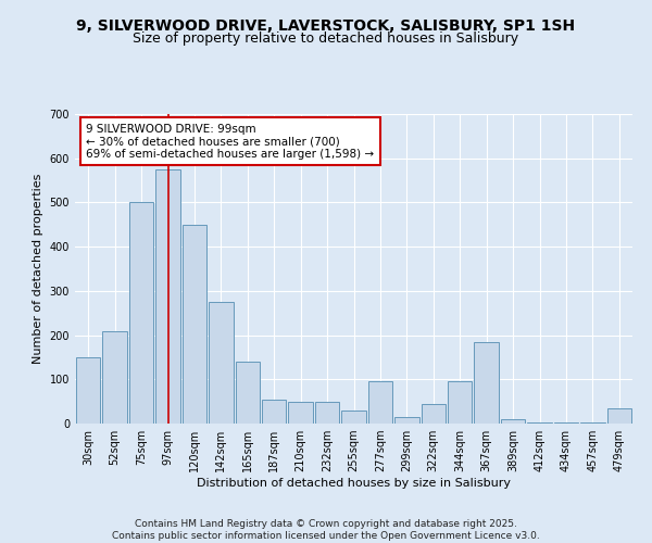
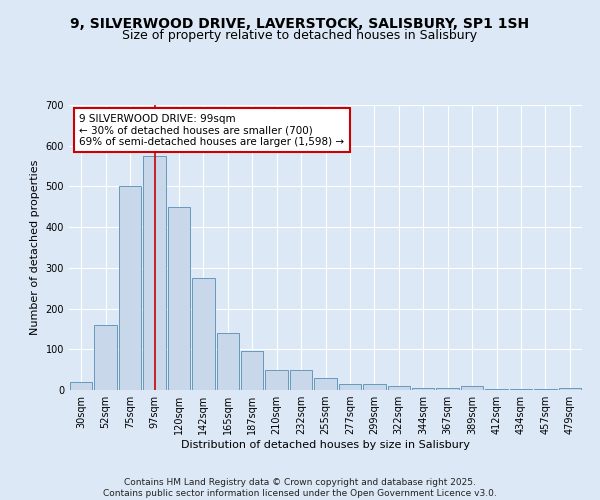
30sqm: 150 -> 20
52sqm: 210 -> 160
187sqm: 55 -> 95
277sqm: 95 -> 15
322sqm: 45 -> 10
344sqm: 95 -> 5
367sqm: 185 -> 5
479sqm: 35 -> 5
